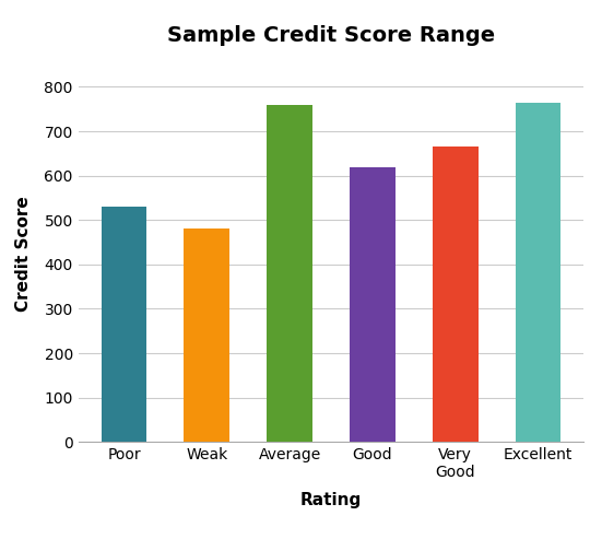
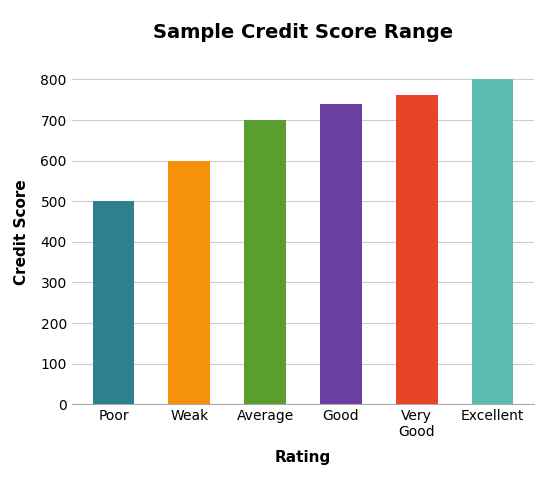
Poor: 530 -> 500
Weak: 480 -> 600
Average: 760 -> 700
Good: 620 -> 740
Very Good: 665 -> 762
Excellent: 765 -> 800
